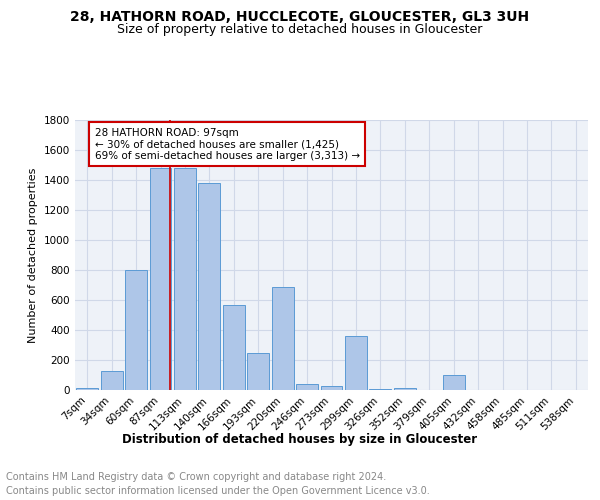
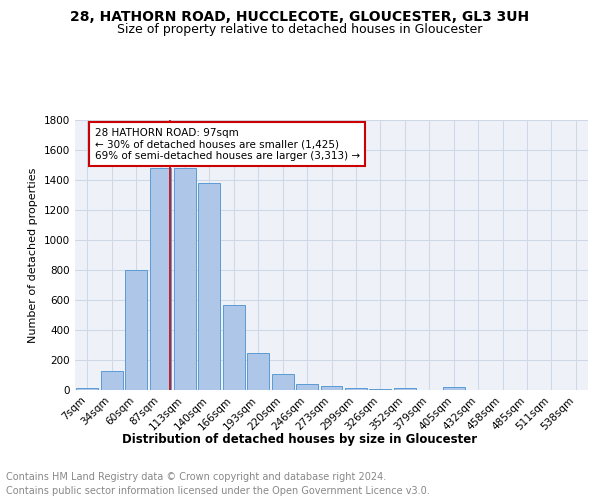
220sqm: 690 -> 110
299sqm: 360 -> 20
405sqm: 100 -> 20
